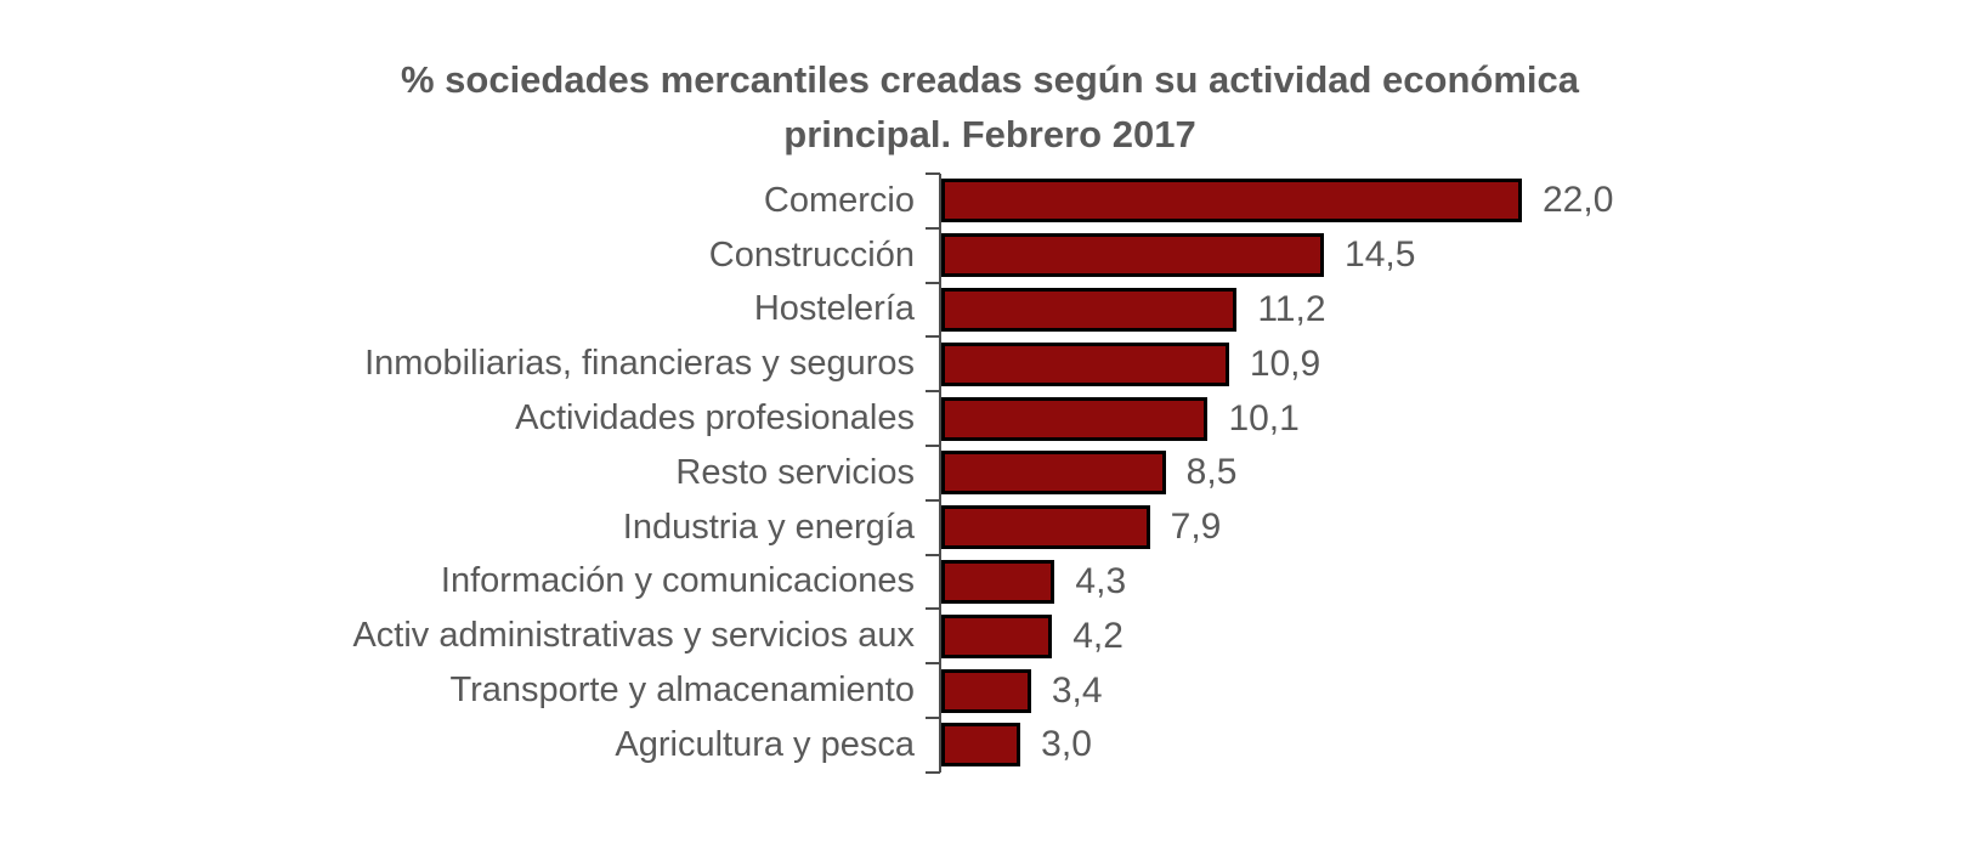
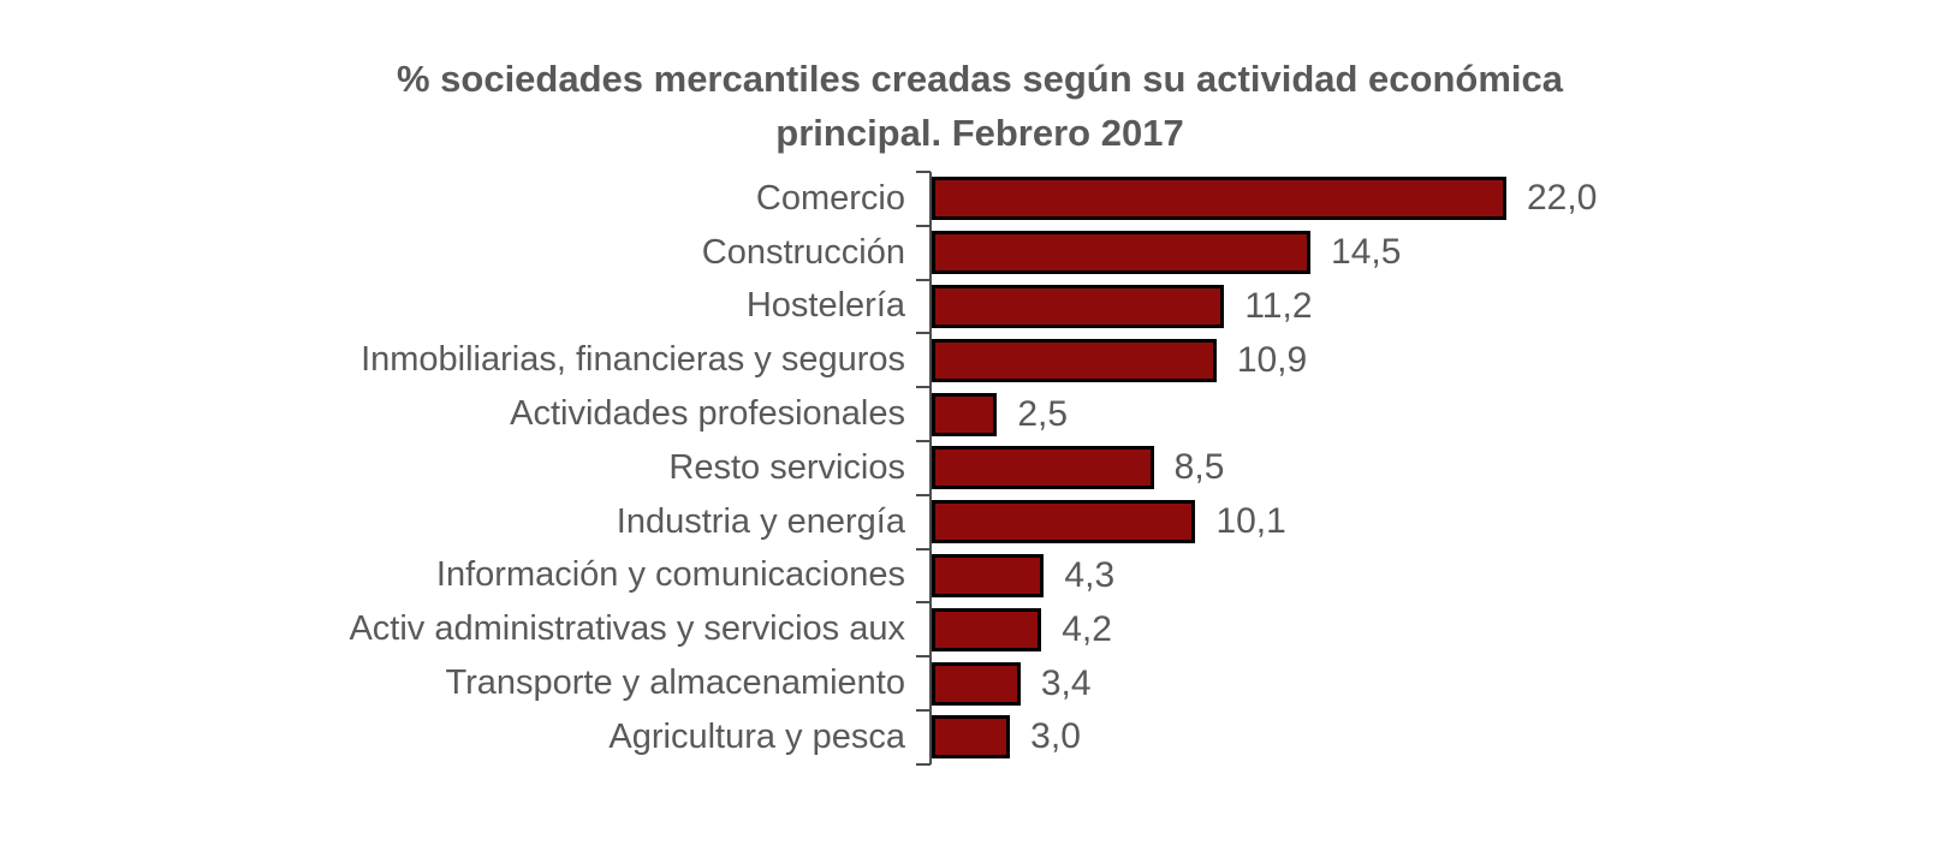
Actividades profesionales: 10,1 -> 2,5
Industria y energía: 7,9 -> 10,1
